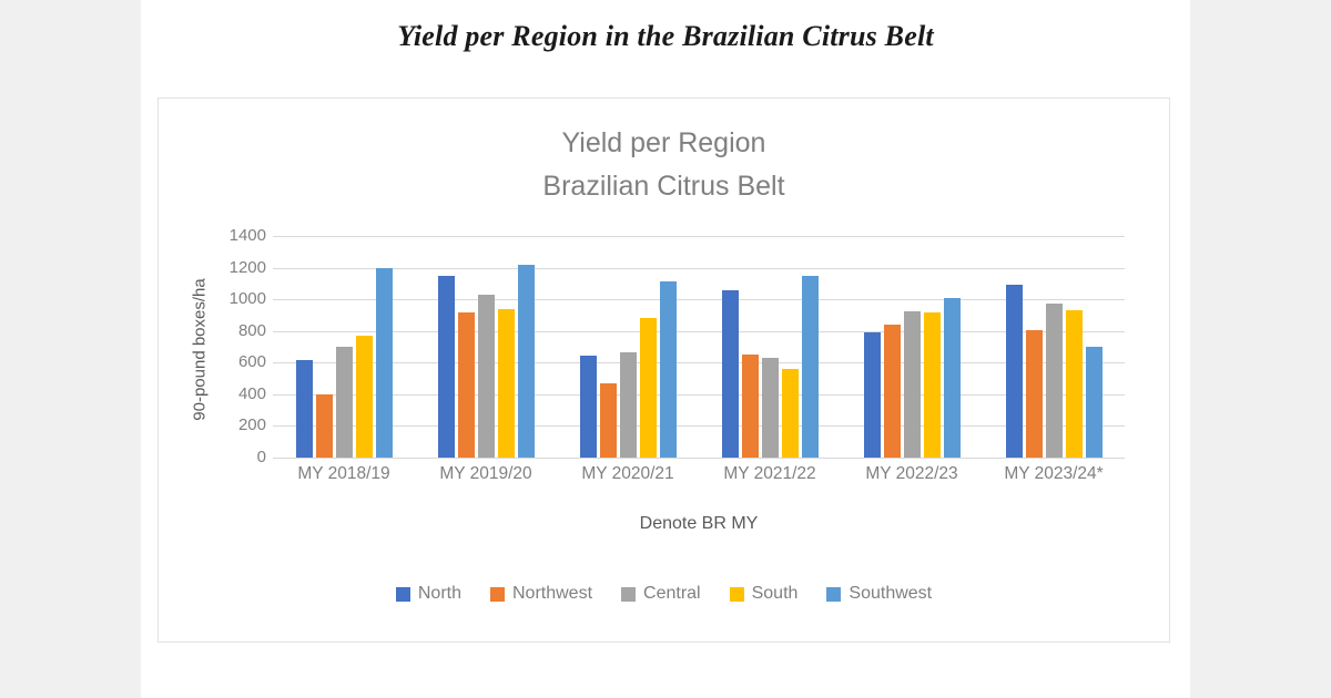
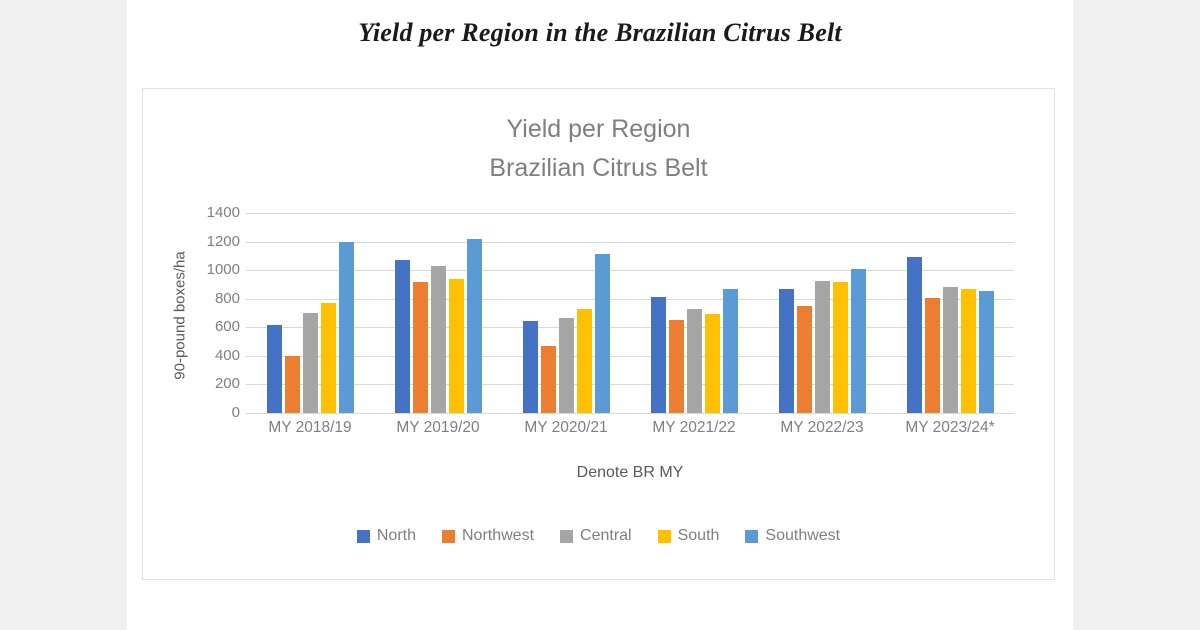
North/MY 2019/20: 1150 -> 1070
South/MY 2020/21: 880 -> 720
North/MY 2021/22: 1060 -> 810
Central/MY 2021/22: 630 -> 730
South/MY 2021/22: 560 -> 700
Southwest/MY 2021/22: 1150 -> 860
North/MY 2022/23: 790 -> 860
Northwest/MY 2022/23: 840 -> 750
Central/MY 2023/24*: 970 -> 880
South/MY 2023/24*: 930 -> 860
Southwest/MY 2023/24*: 700 -> 860
